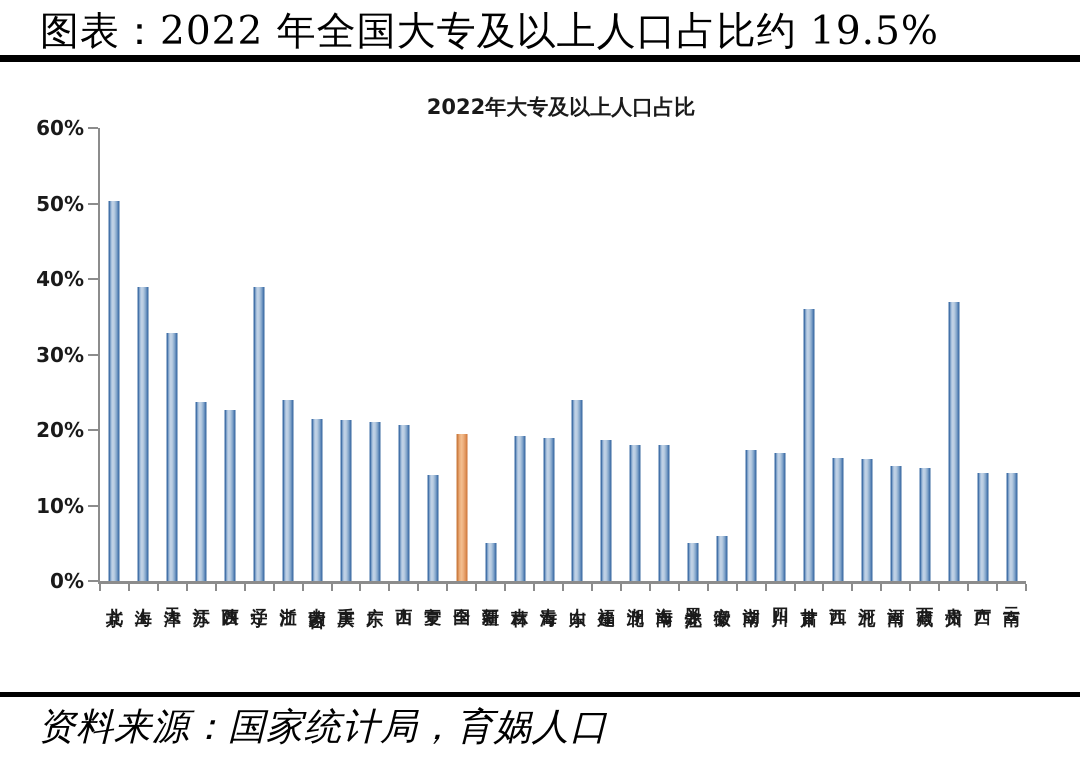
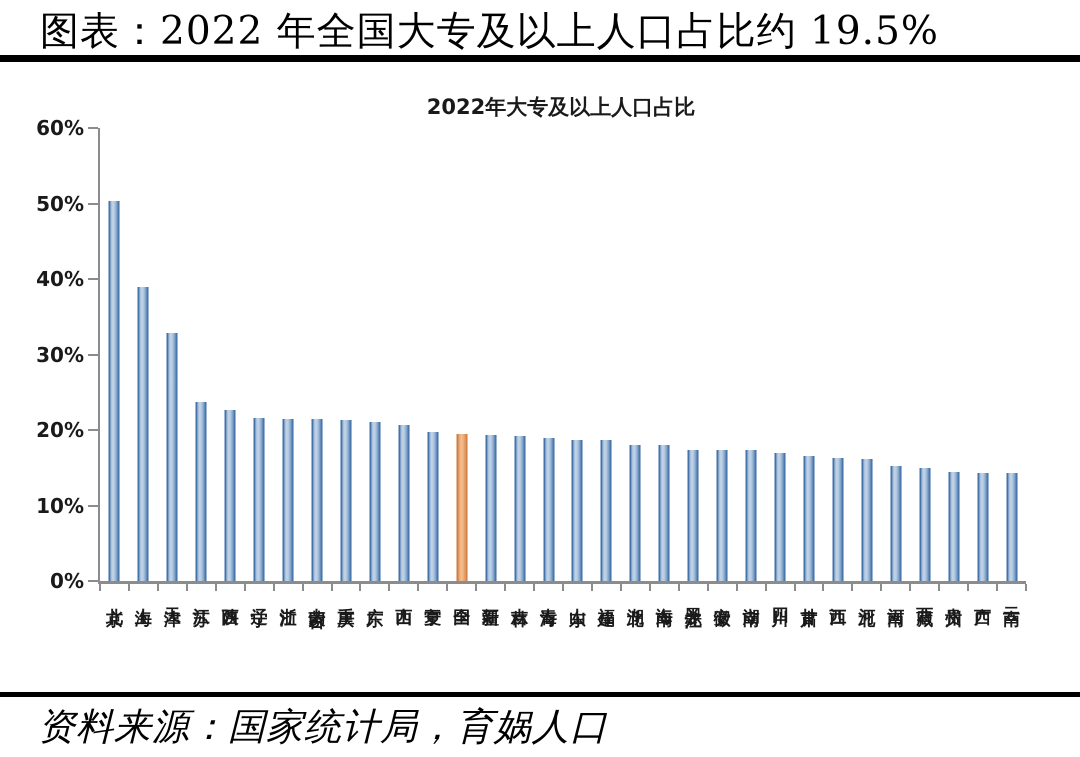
辽宁: 39% -> 22%
浙江: 24% -> 22%
宁夏: 14% -> 20%
新疆: 5% -> 19%
山东: 24% -> 19%
黑龙江: 5% -> 17%
安徽: 6% -> 17%
甘肃: 36% -> 16%
贵州: 37% -> 14%
